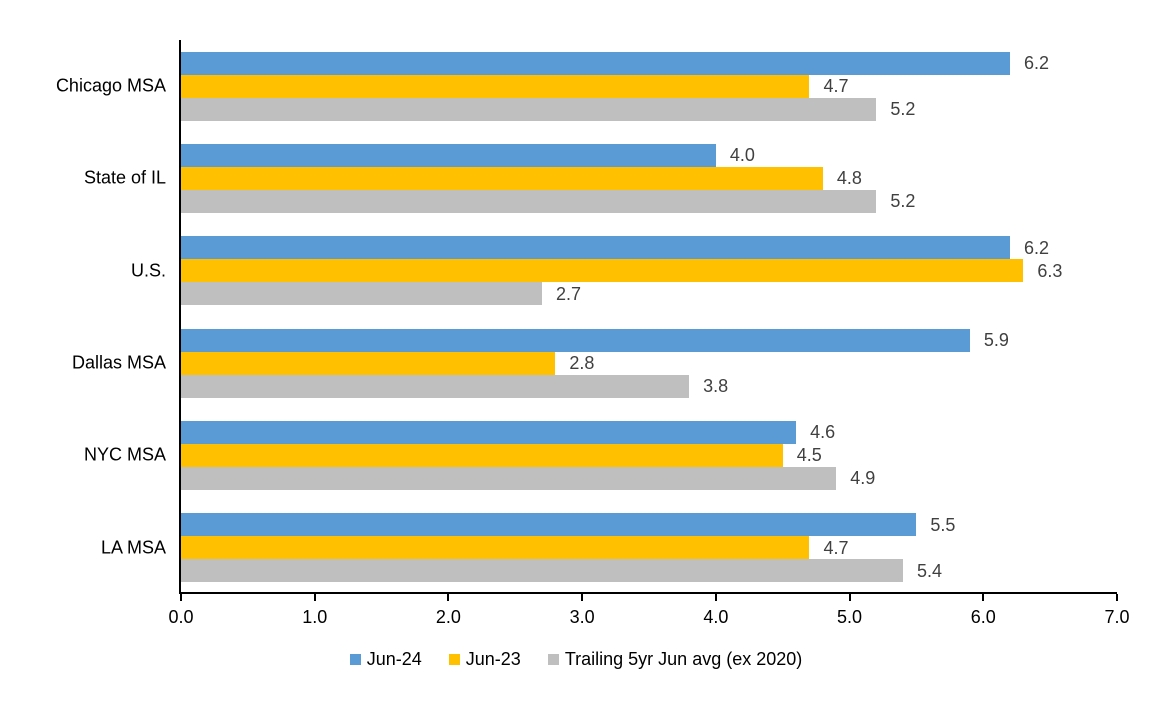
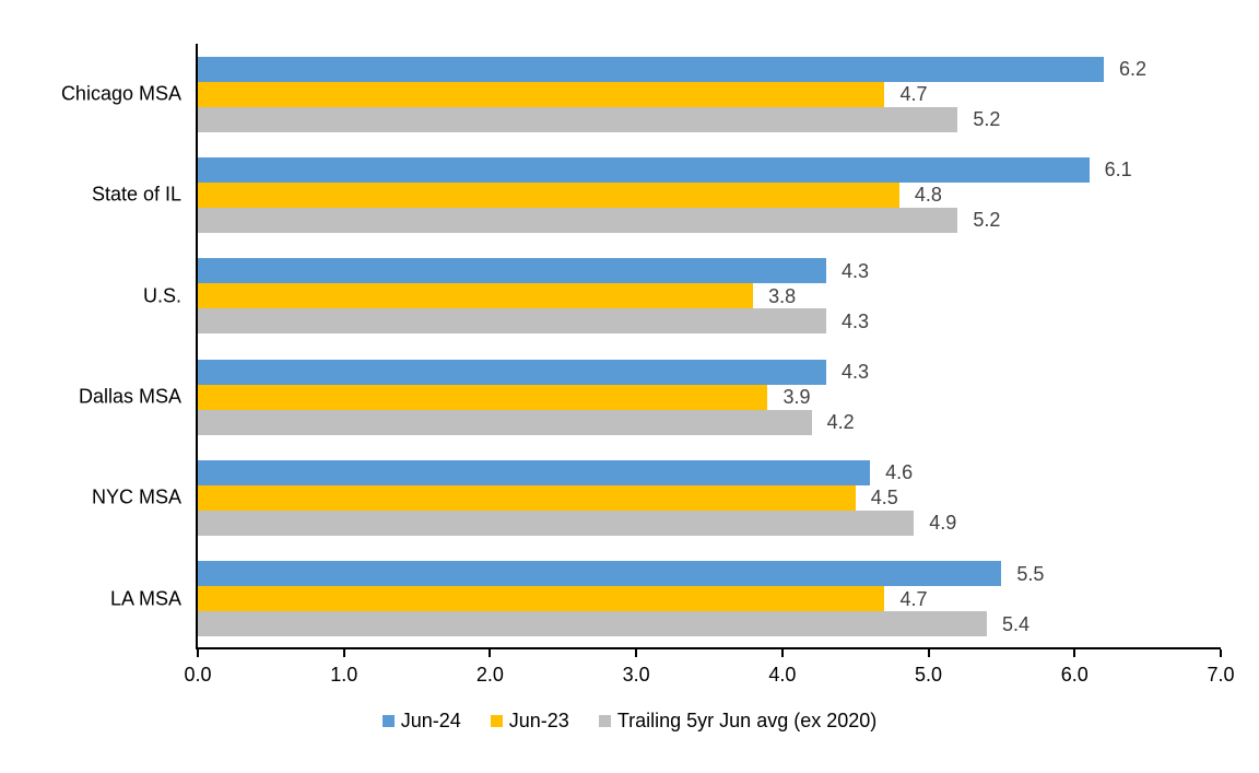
Jun-24/State of IL: 4.0 -> 6.1
Jun-24/U.S.: 6.2 -> 4.3
Jun-23/U.S.: 6.3 -> 3.8
Trailing 5yr Jun avg (ex 2020)/U.S.: 2.7 -> 4.3
Jun-24/Dallas MSA: 5.9 -> 4.3
Jun-23/Dallas MSA: 2.8 -> 3.9
Trailing 5yr Jun avg (ex 2020)/Dallas MSA: 3.8 -> 4.2
